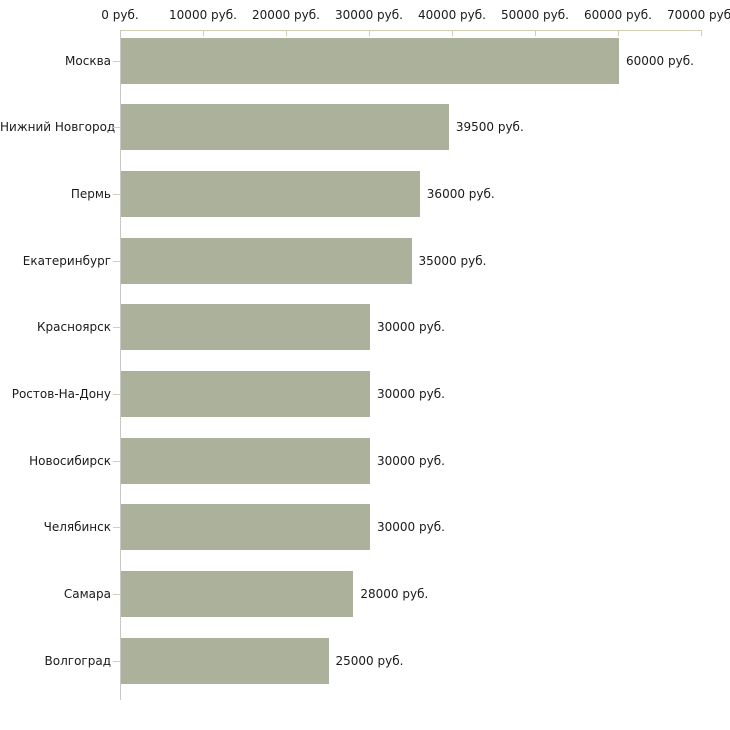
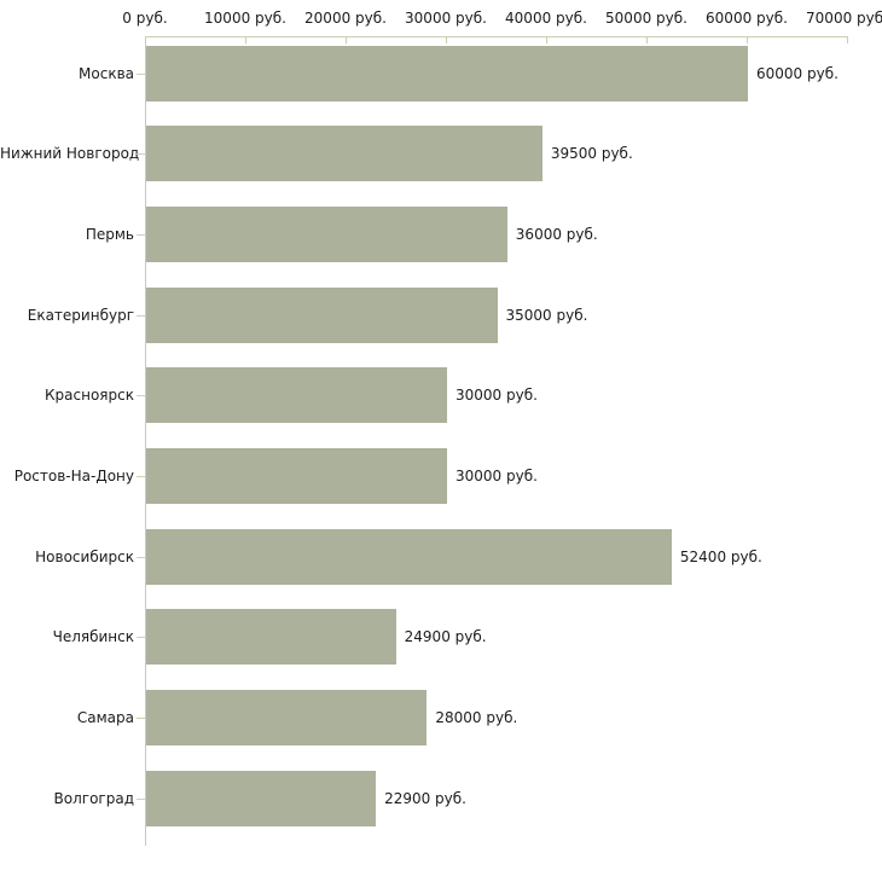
Новосибирск: 30000 -> 52400
Челябинск: 30000 -> 24900
Волгоград: 25000 -> 22900
